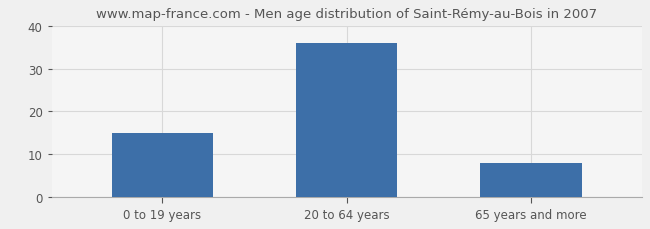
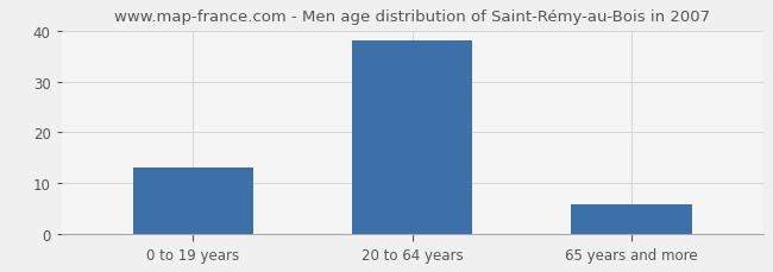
0 to 19 years: 15 -> 13
20 to 64 years: 36 -> 38
65 years and more: 8 -> 6
